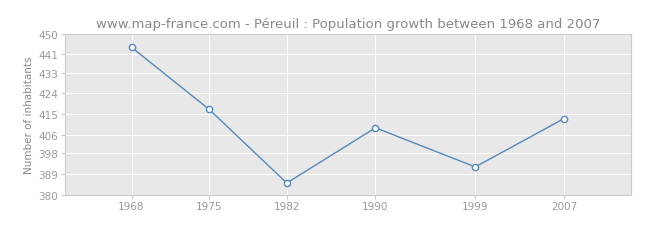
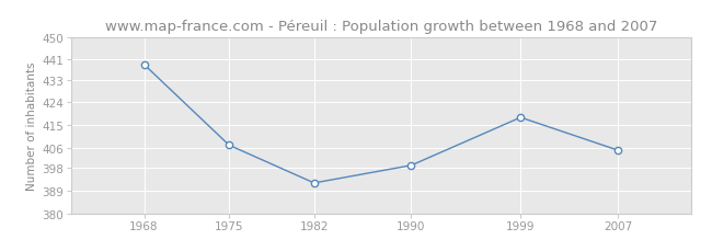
1968: 444 -> 439
1975: 417 -> 407
1982: 385 -> 392
1990: 409 -> 399
1999: 392 -> 418
2007: 413 -> 405
